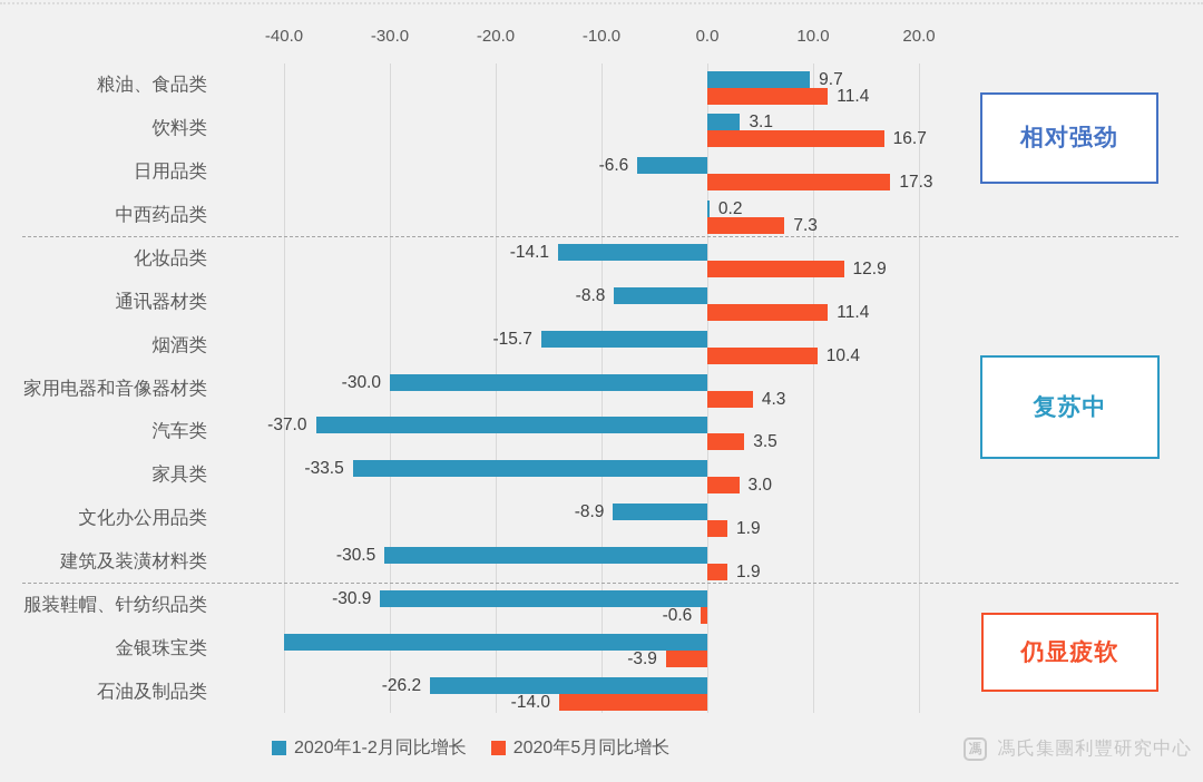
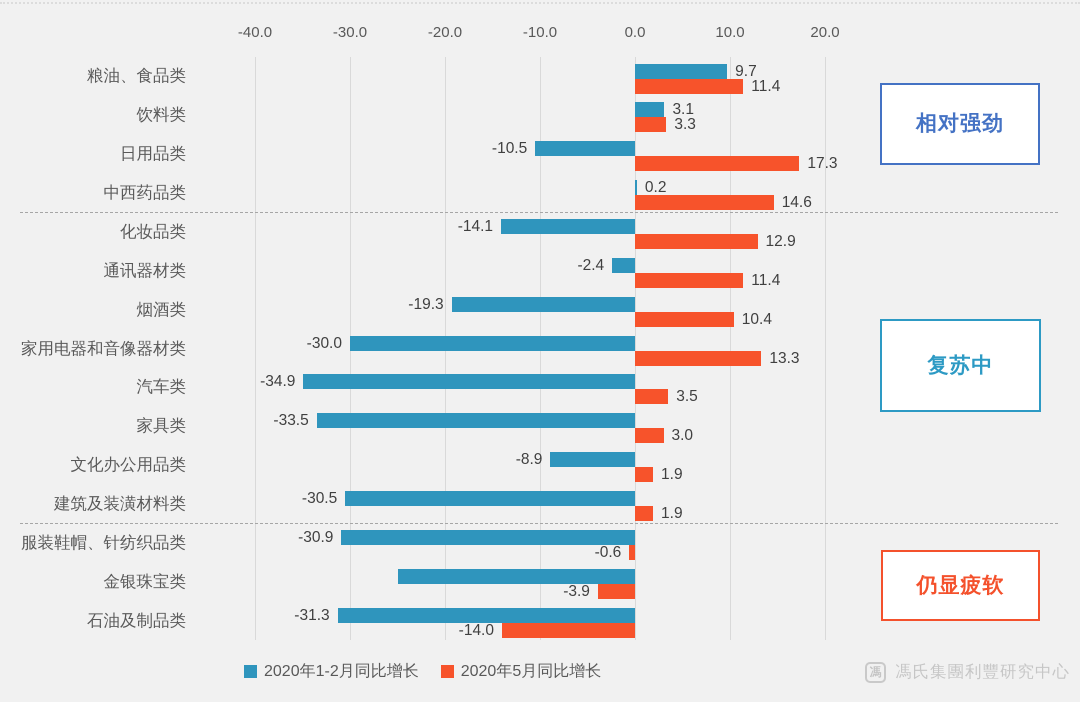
2020年5月同比增长/饮料类: 16.7 -> 3.3
2020年1-2月同比增长/日用品类: -6.6 -> -10.5
2020年5月同比增长/中西药品类: 7.3 -> 14.6
2020年1-2月同比增长/通讯器材类: -8.8 -> -2.4
2020年1-2月同比增长/烟酒类: -15.7 -> -19.3
2020年5月同比增长/家用电器和音像器材类: 4.3 -> 13.3
2020年1-2月同比增长/汽车类: -37.0 -> -34.9
2020年1-2月同比增长/金银珠宝类: -40 -> -25
2020年1-2月同比增长/石油及制品类: -26.2 -> -31.3
